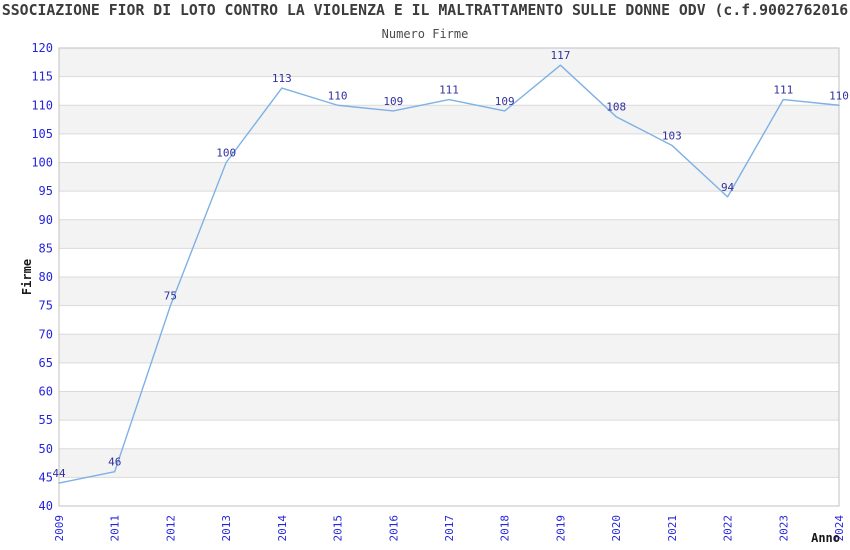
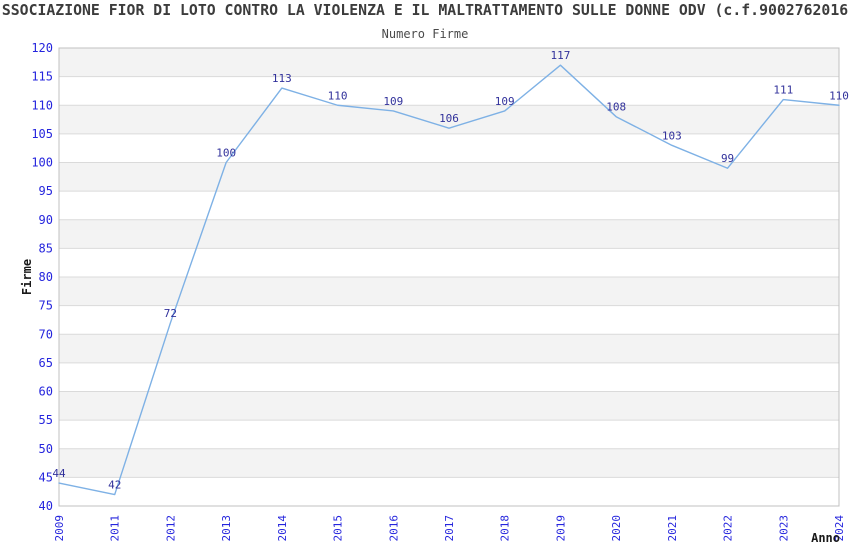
2011: 46 -> 42
2012: 75 -> 72
2017: 111 -> 106
2022: 94 -> 99
